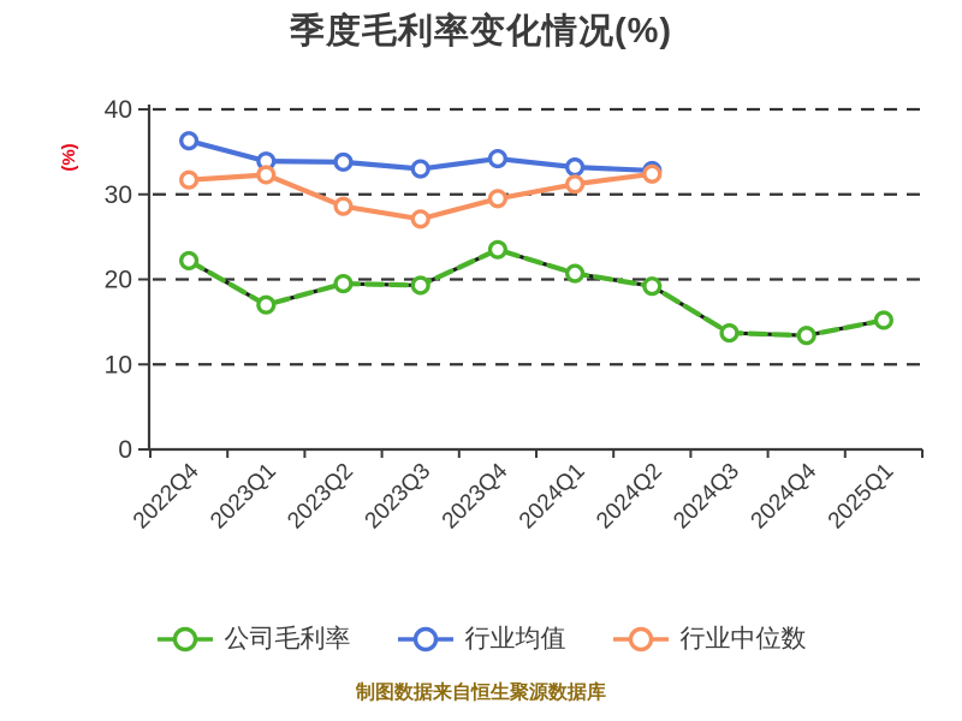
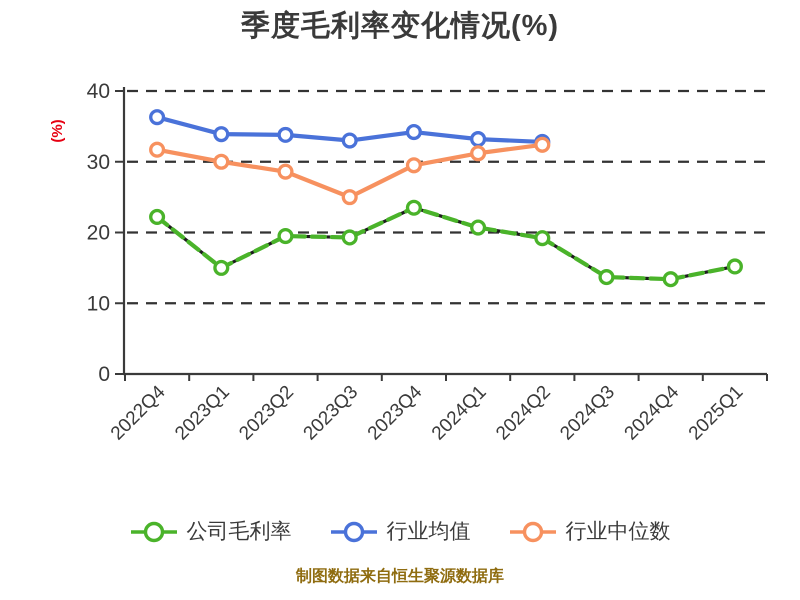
公司毛利率/2023Q1: 17 -> 15
行业中位数/2023Q1: 32 -> 30
行业中位数/2023Q3: 27 -> 25
